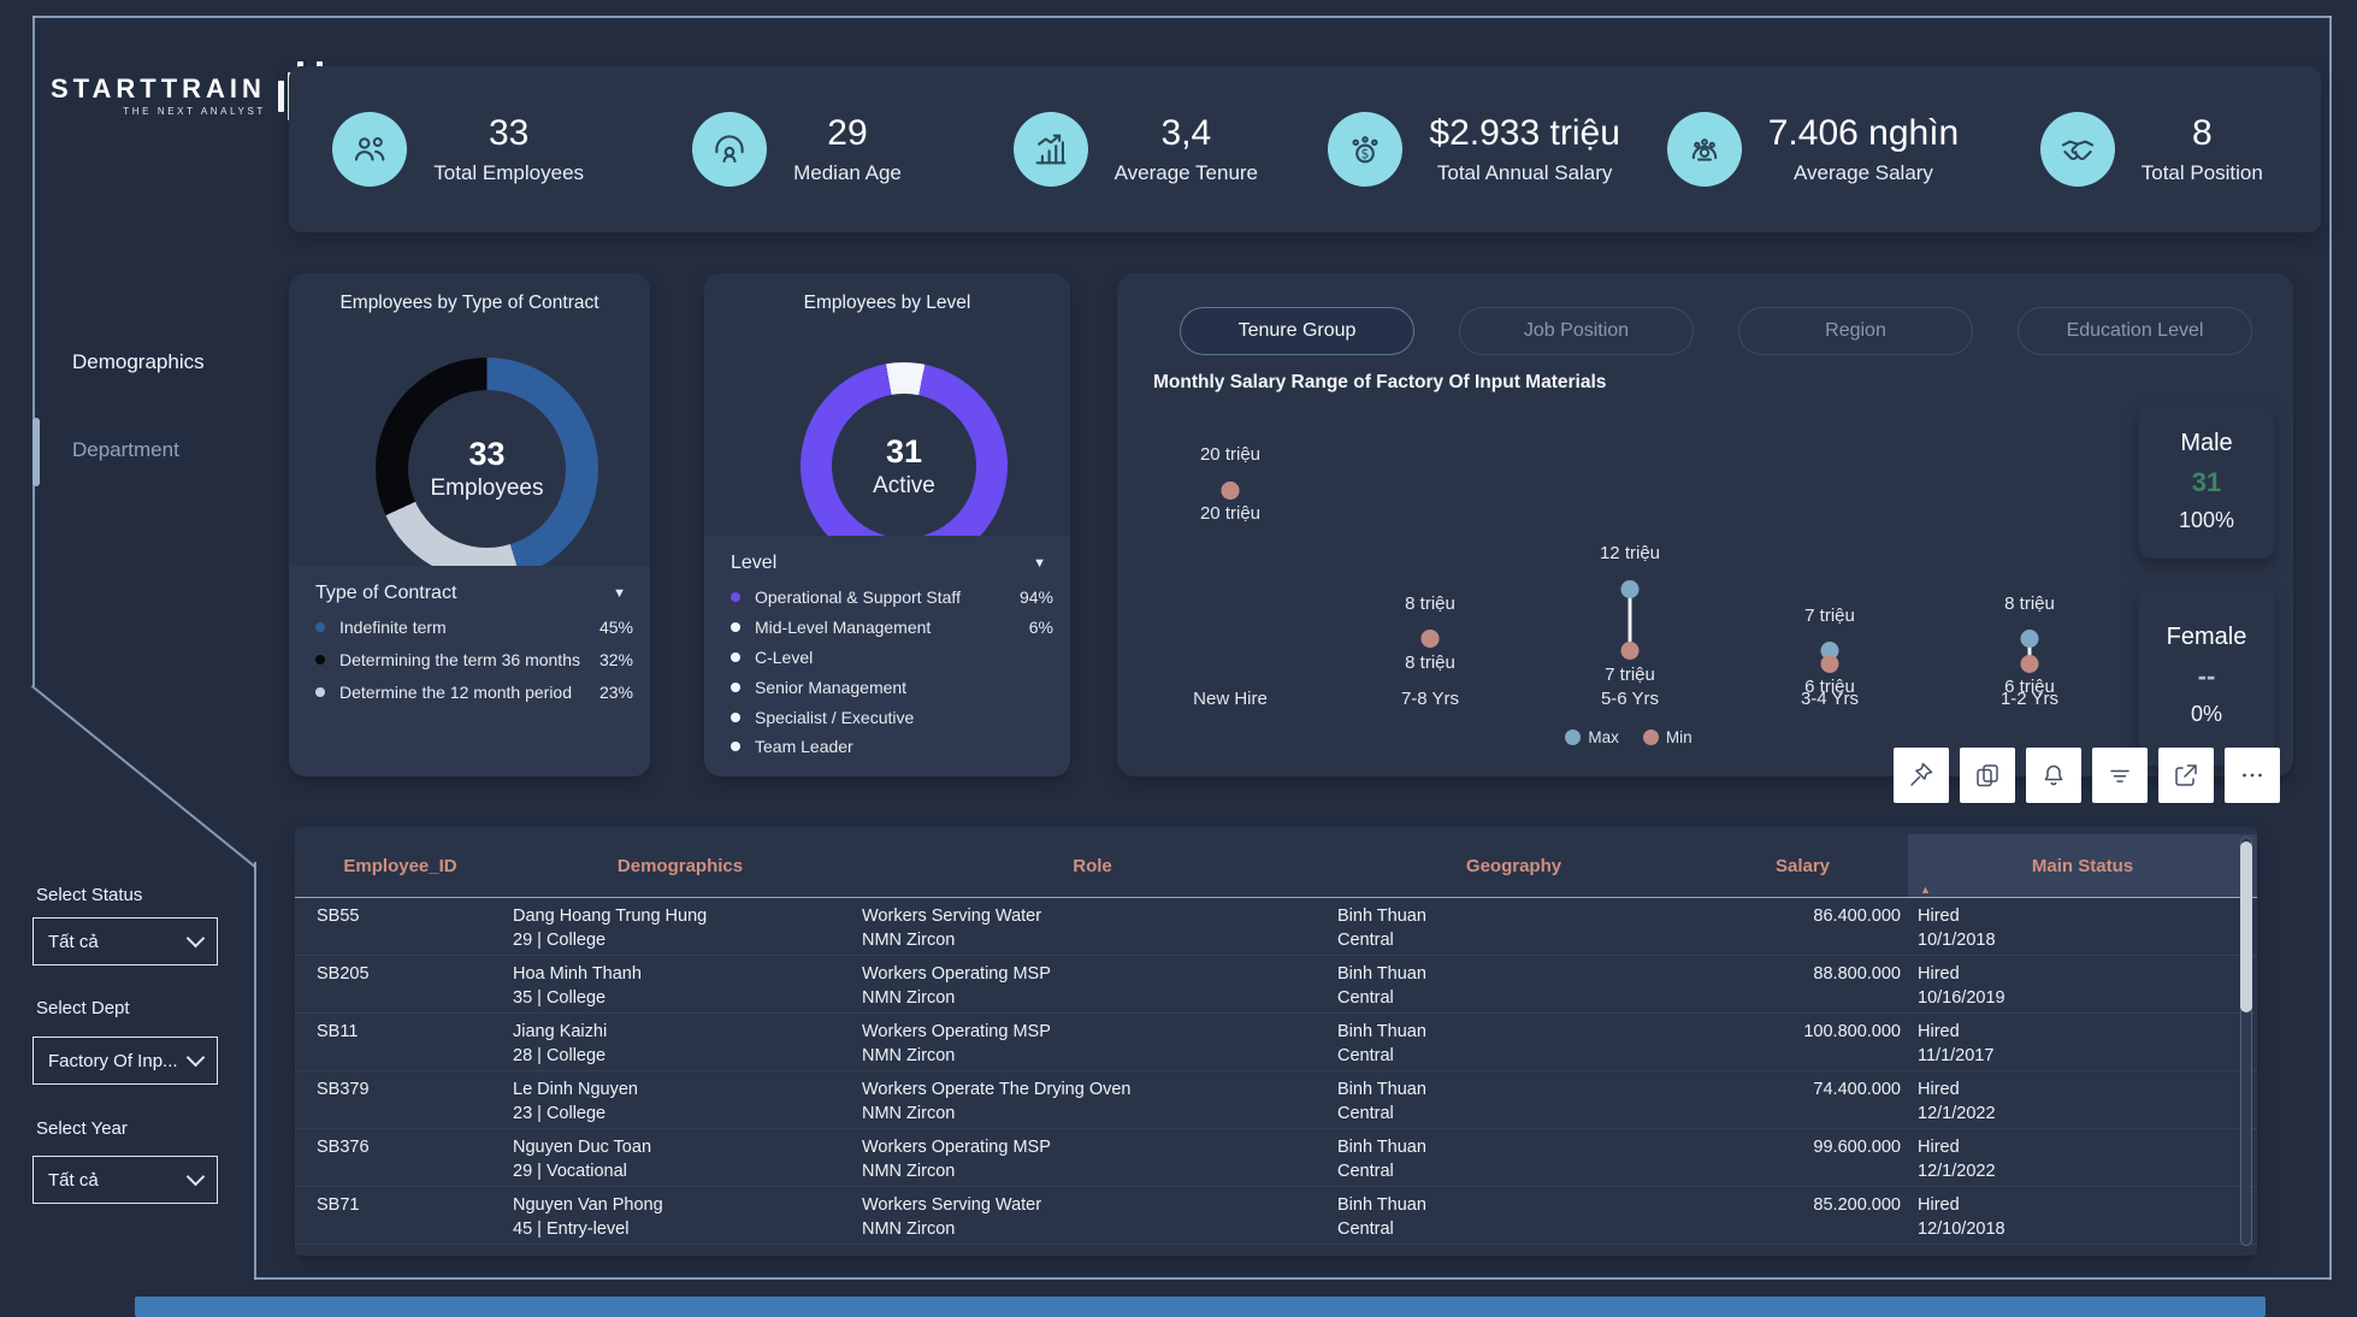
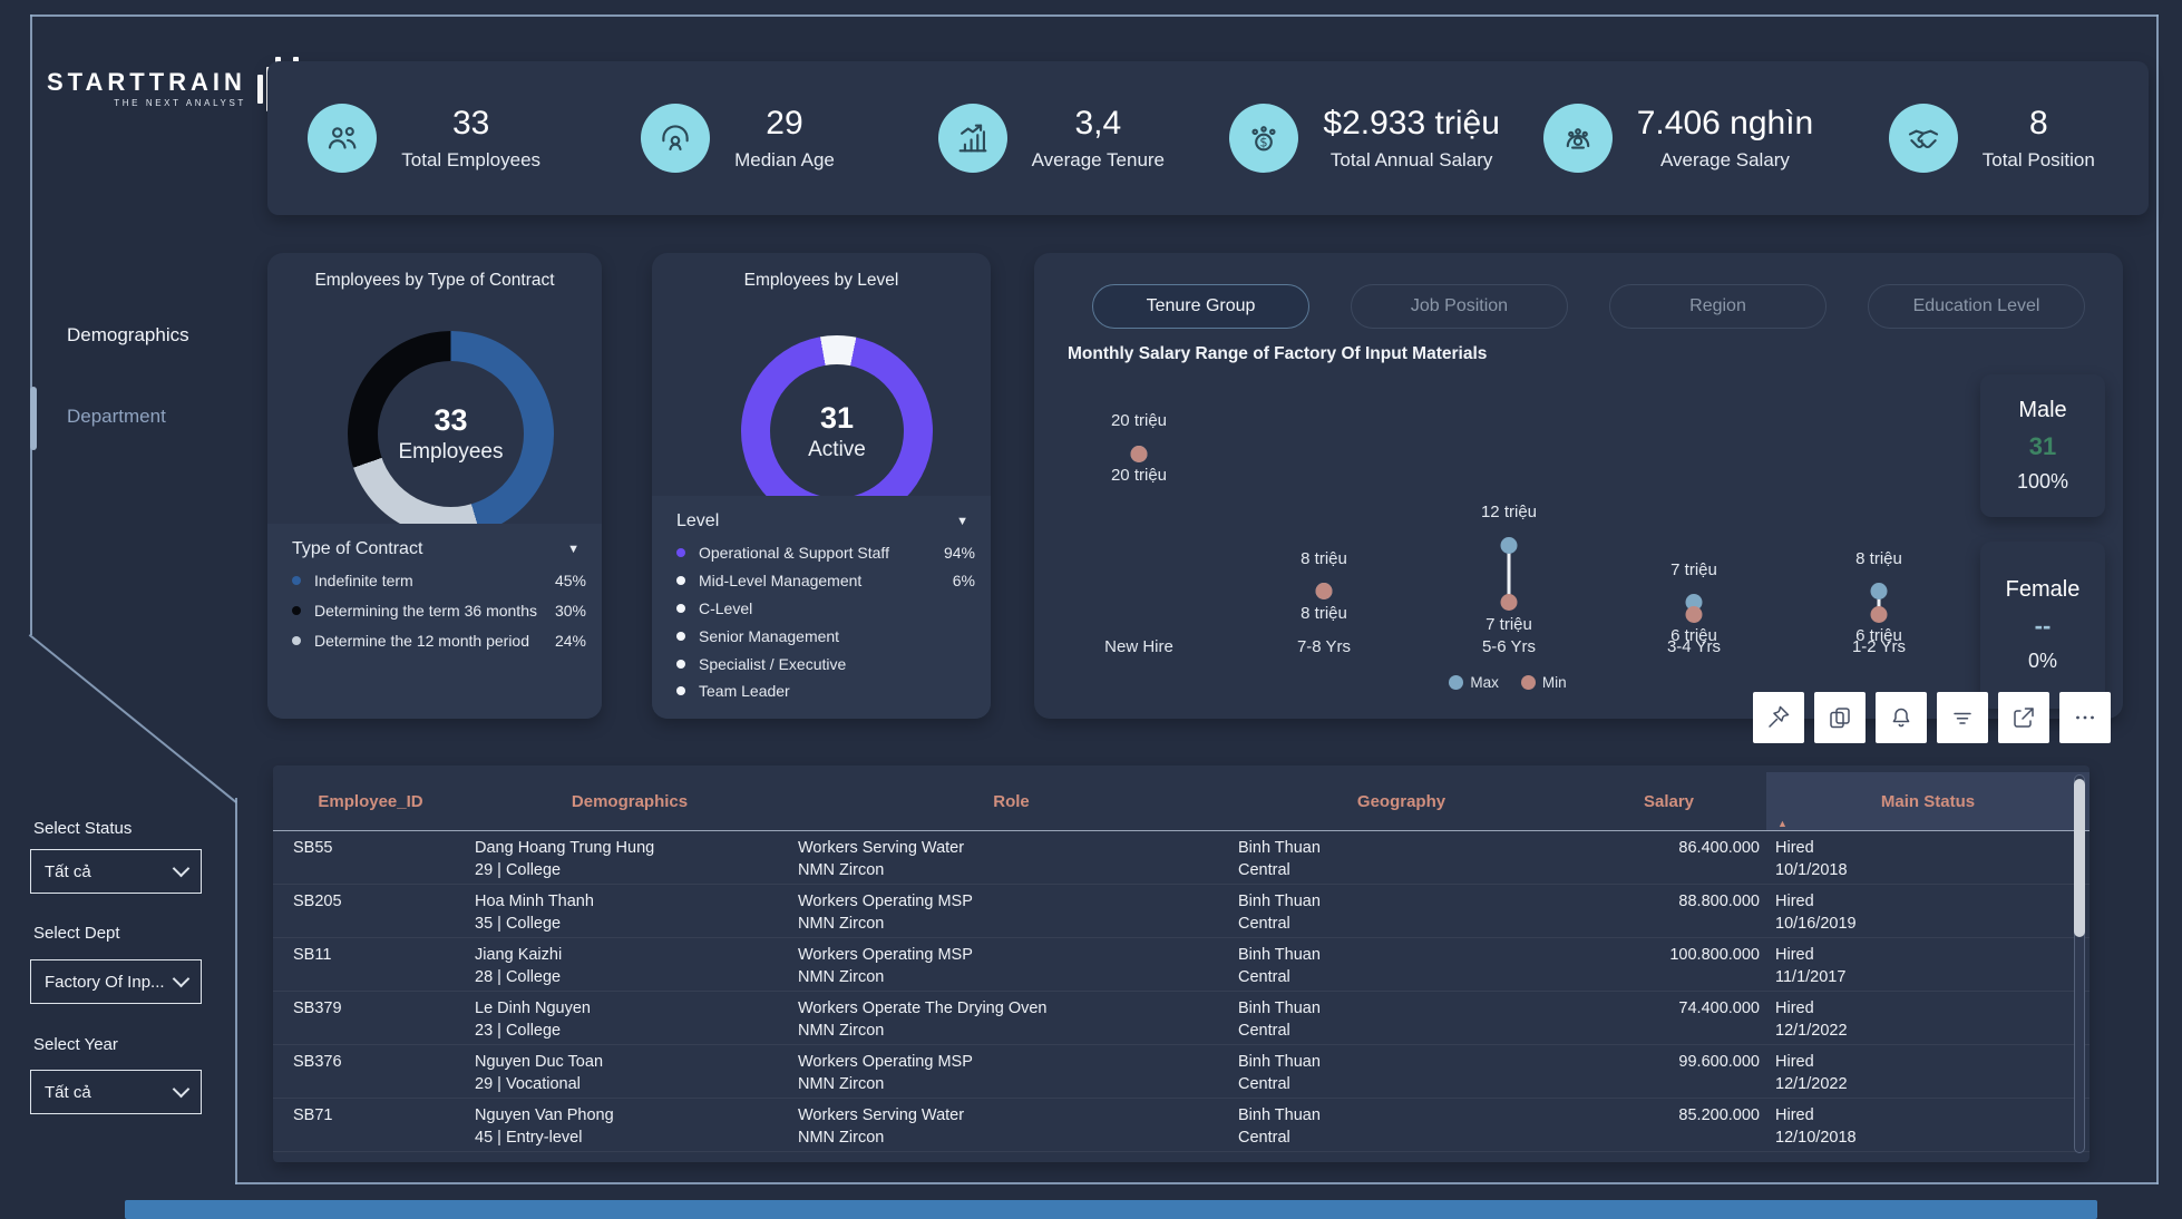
Employees by Type of Contract/Determining the term 36 months: 32% -> 30%
Employees by Type of Contract/Determine the 12 month period: 23% -> 24%
